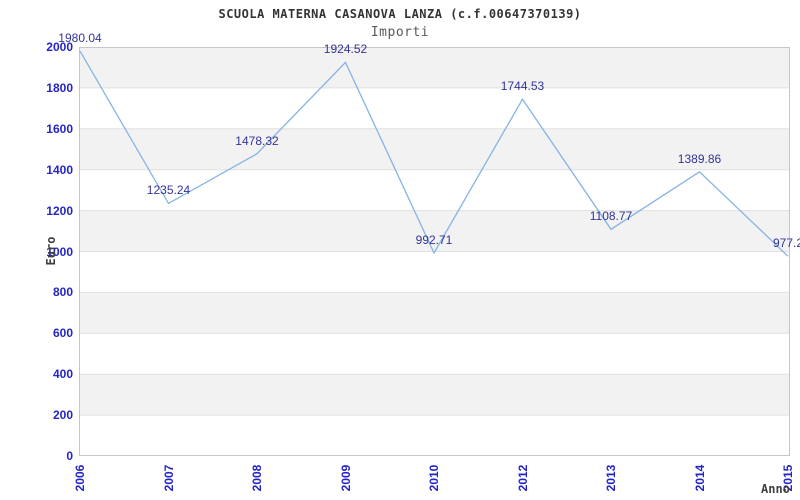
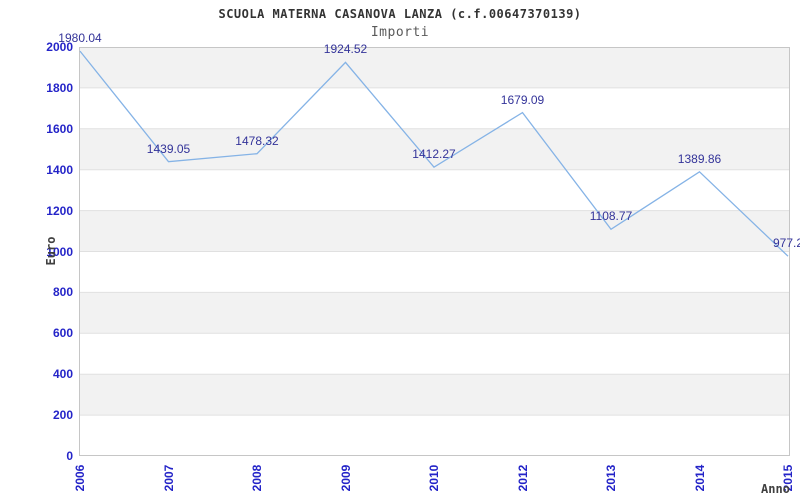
2007: 1235.24 -> 1439.05
2010: 992.71 -> 1412.27
2012: 1744.53 -> 1679.09
